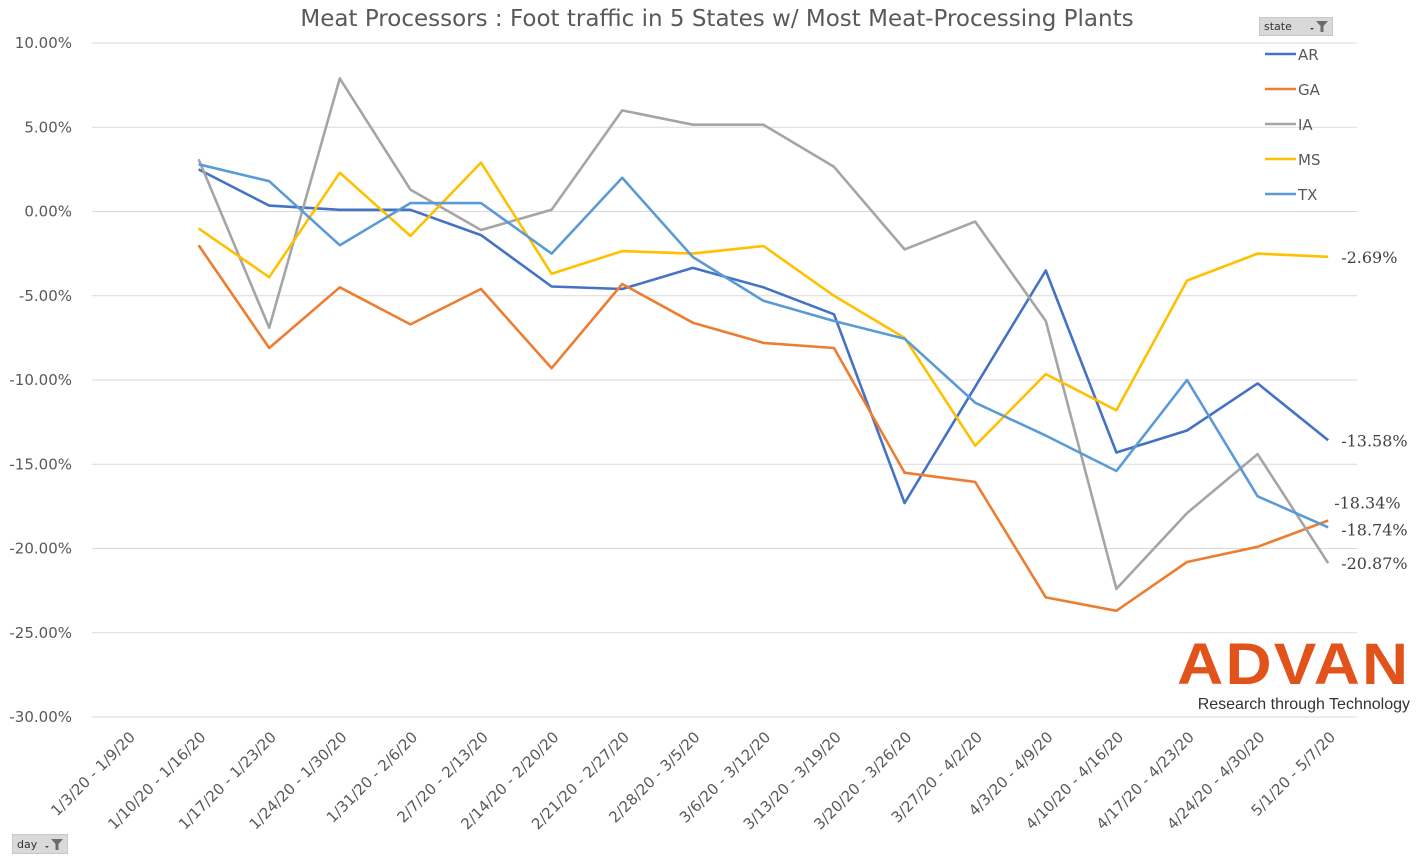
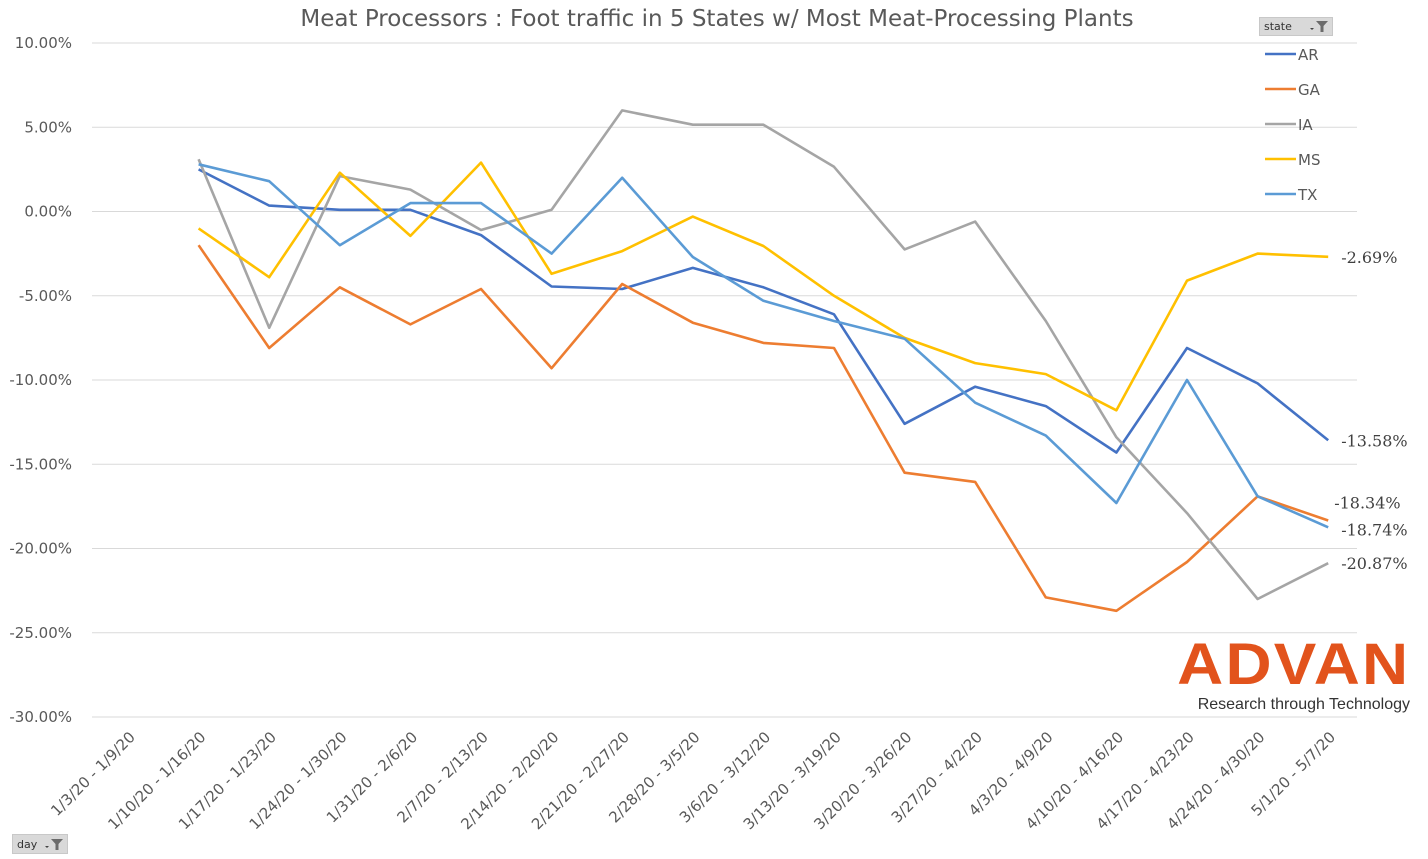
IA/1/24/20 - 1/30/20: 7.9% -> 2.1%
MS/2/28/20 - 3/5/20: -2.5% -> -0.3%
AR/3/20/20 - 3/26/20: -17.3% -> -12.6%
MS/3/27/20 - 4/2/20: -13.9% -> -9.0%
AR/4/3/20 - 4/9/20: -3.5% -> -11.6%
IA/4/10/20 - 4/16/20: -22.4% -> -13.4%
TX/4/10/20 - 4/16/20: -15.4% -> -17.3%
AR/4/17/20 - 4/23/20: -13.0% -> -8.1%
GA/4/24/20 - 4/30/20: -19.9% -> -16.9%
IA/4/24/20 - 4/30/20: -14.4% -> -23.0%
